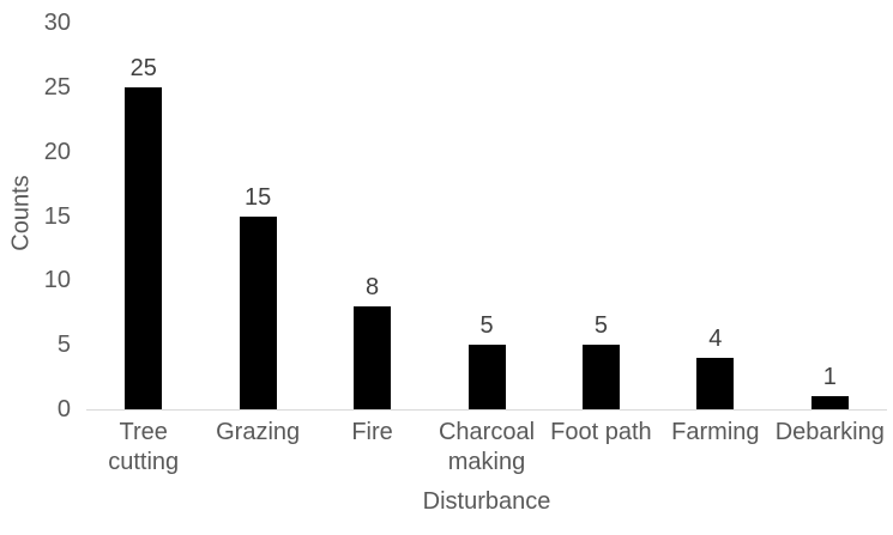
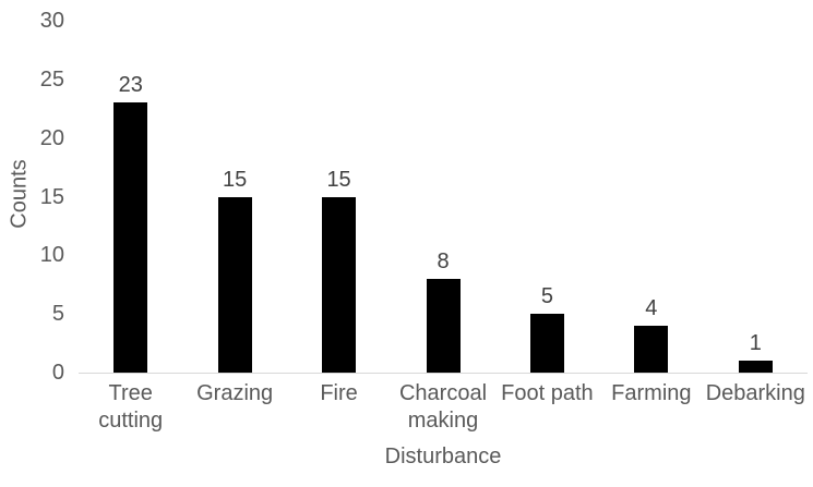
Tree cutting: 25 -> 23
Fire: 8 -> 15
Charcoal making: 5 -> 8
